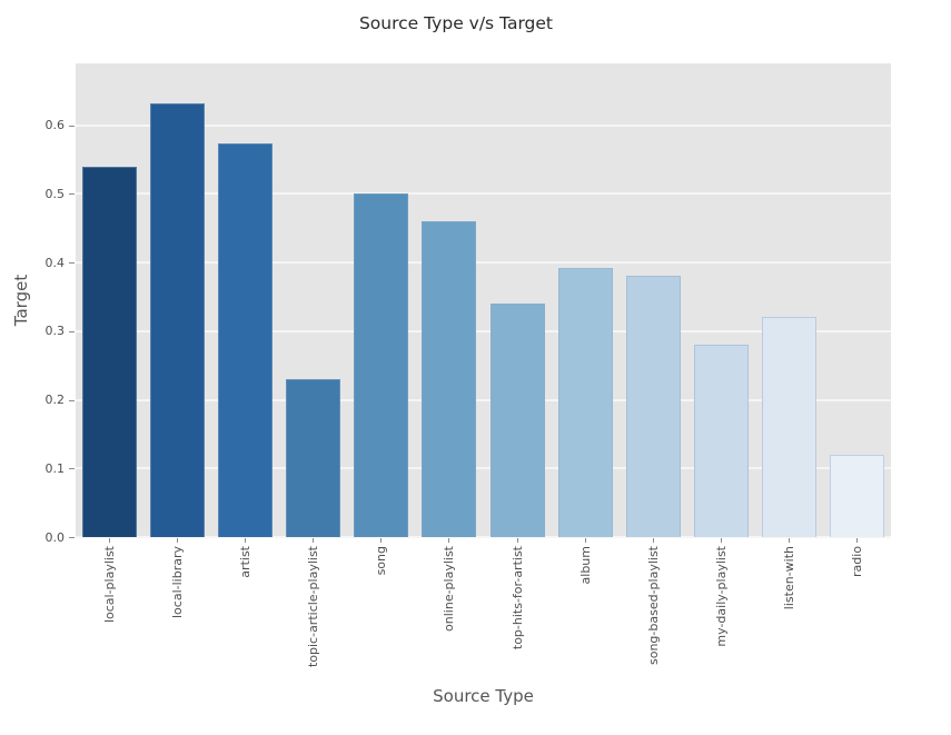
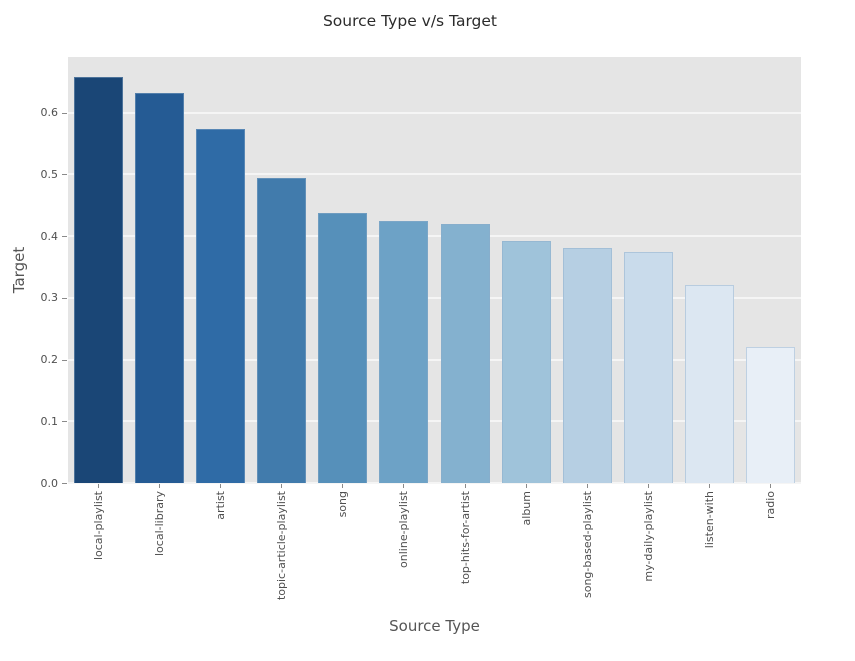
local-playlist: 0.54 -> 0.66
topic-article-playlist: 0.23 -> 0.49
song: 0.50 -> 0.44
online-playlist: 0.46 -> 0.42
top-hits-for-artist: 0.34 -> 0.42
my-daily-playlist: 0.28 -> 0.37
radio: 0.12 -> 0.22
